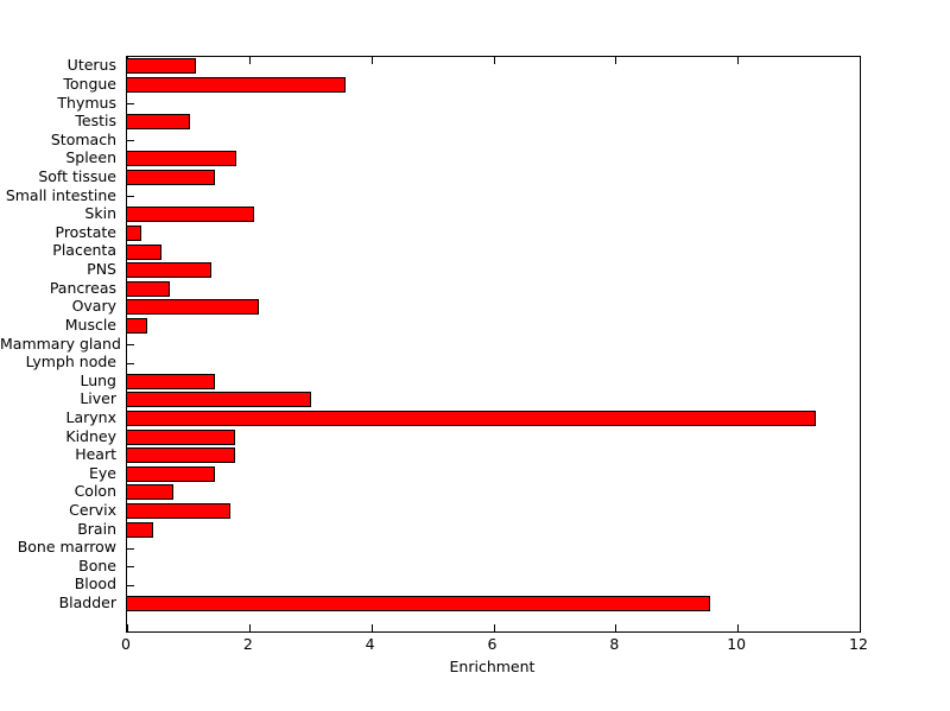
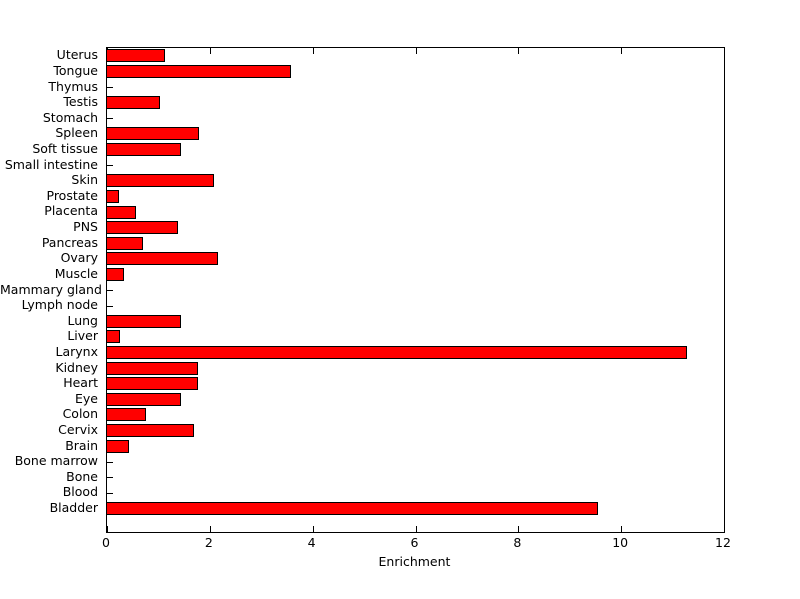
Liver: 3.0 -> 0.2
